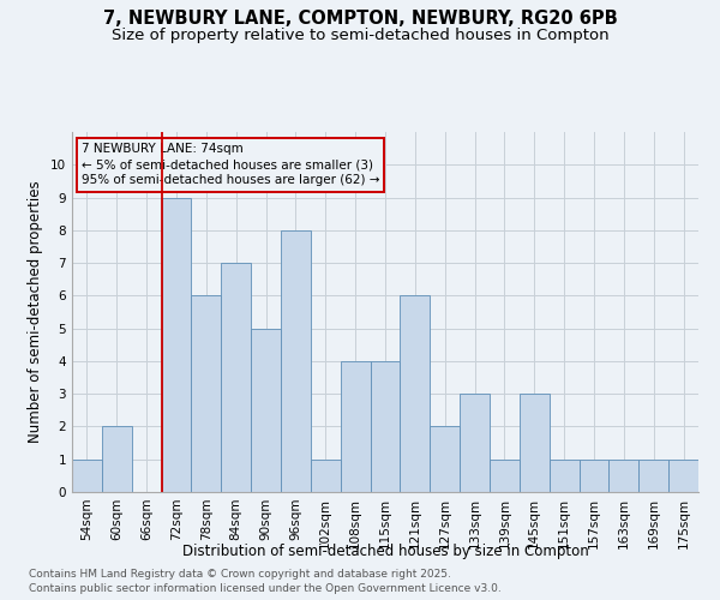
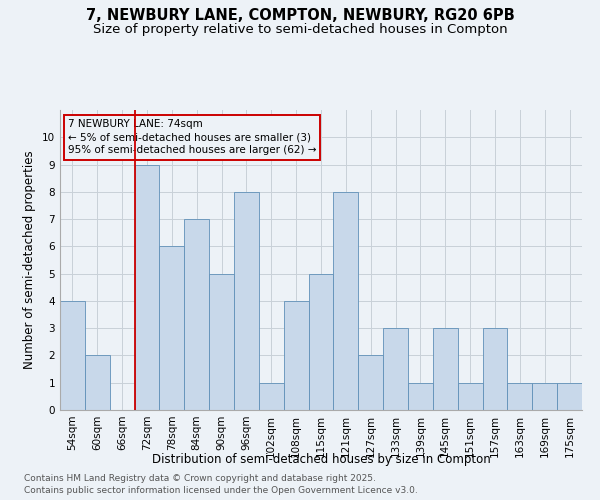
54sqm: 1 -> 4
115sqm: 4 -> 5
121sqm: 6 -> 8
157sqm: 1 -> 3
